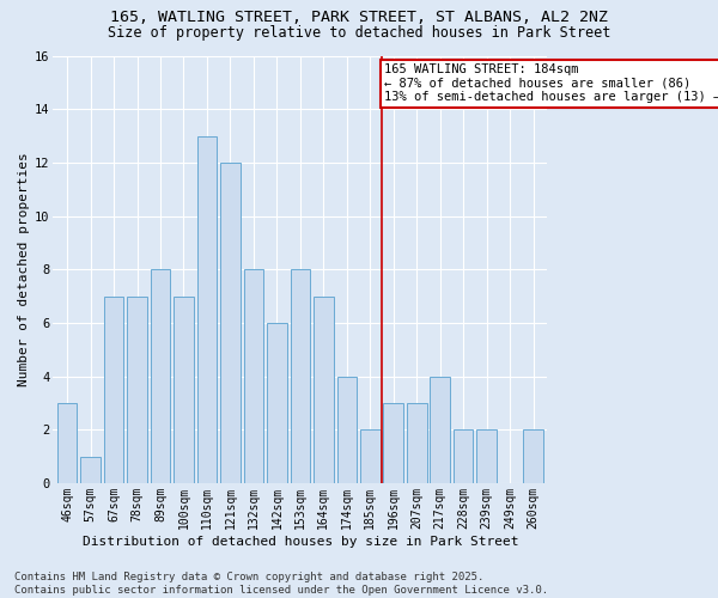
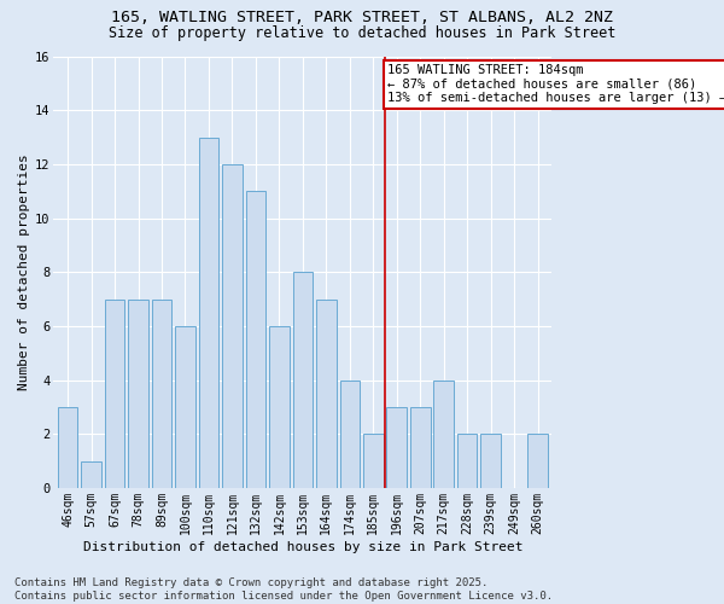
89sqm: 8 -> 7
100sqm: 7 -> 6
132sqm: 8 -> 11
